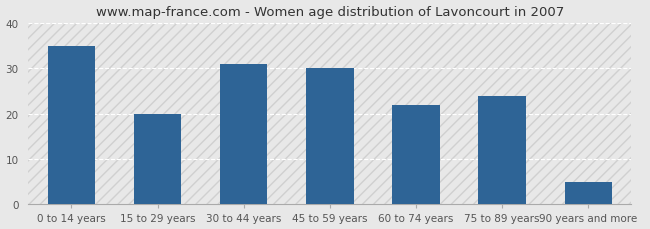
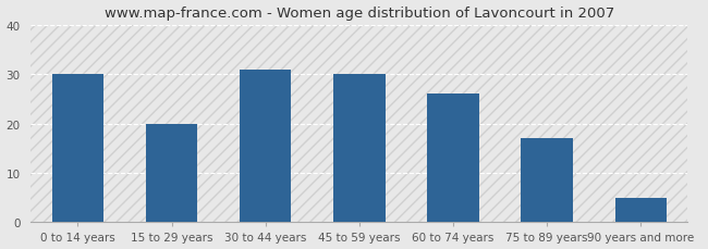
0 to 14 years: 35 -> 30
60 to 74 years: 22 -> 26
75 to 89 years: 24 -> 17
